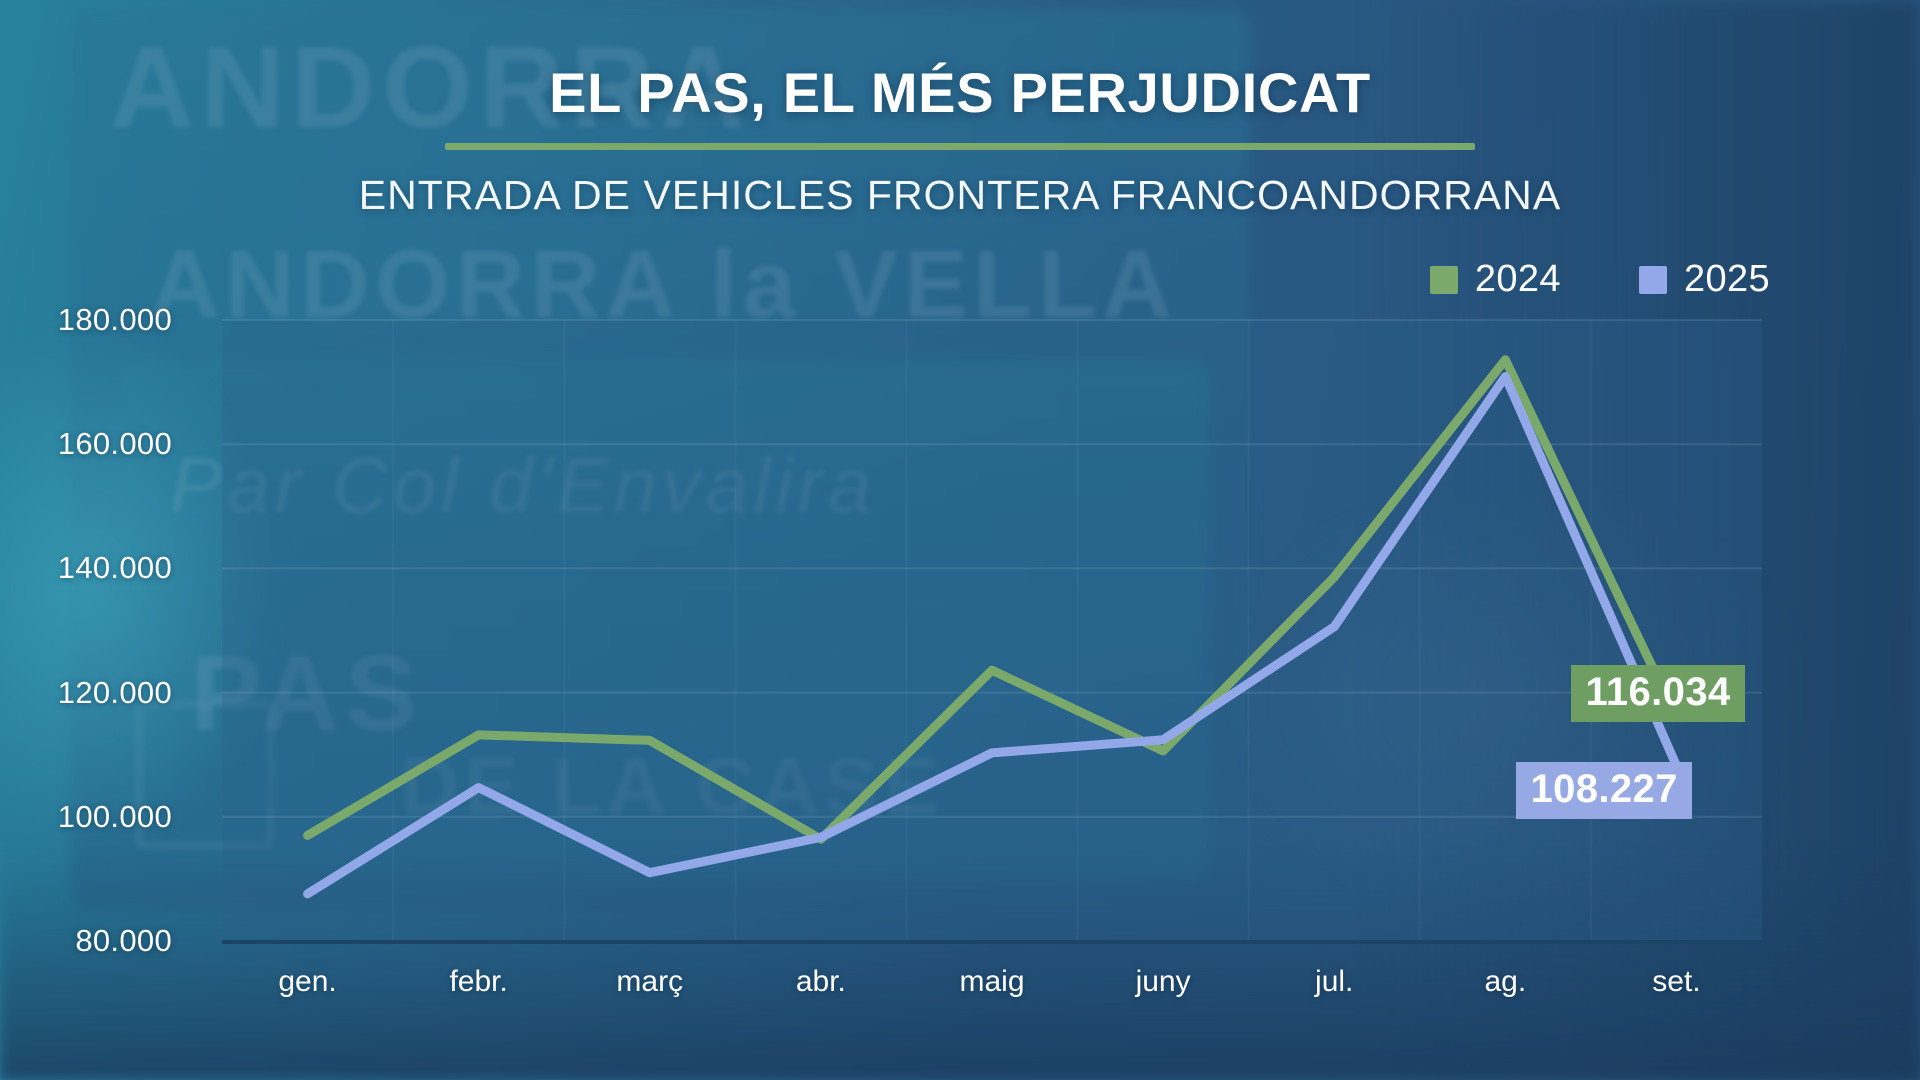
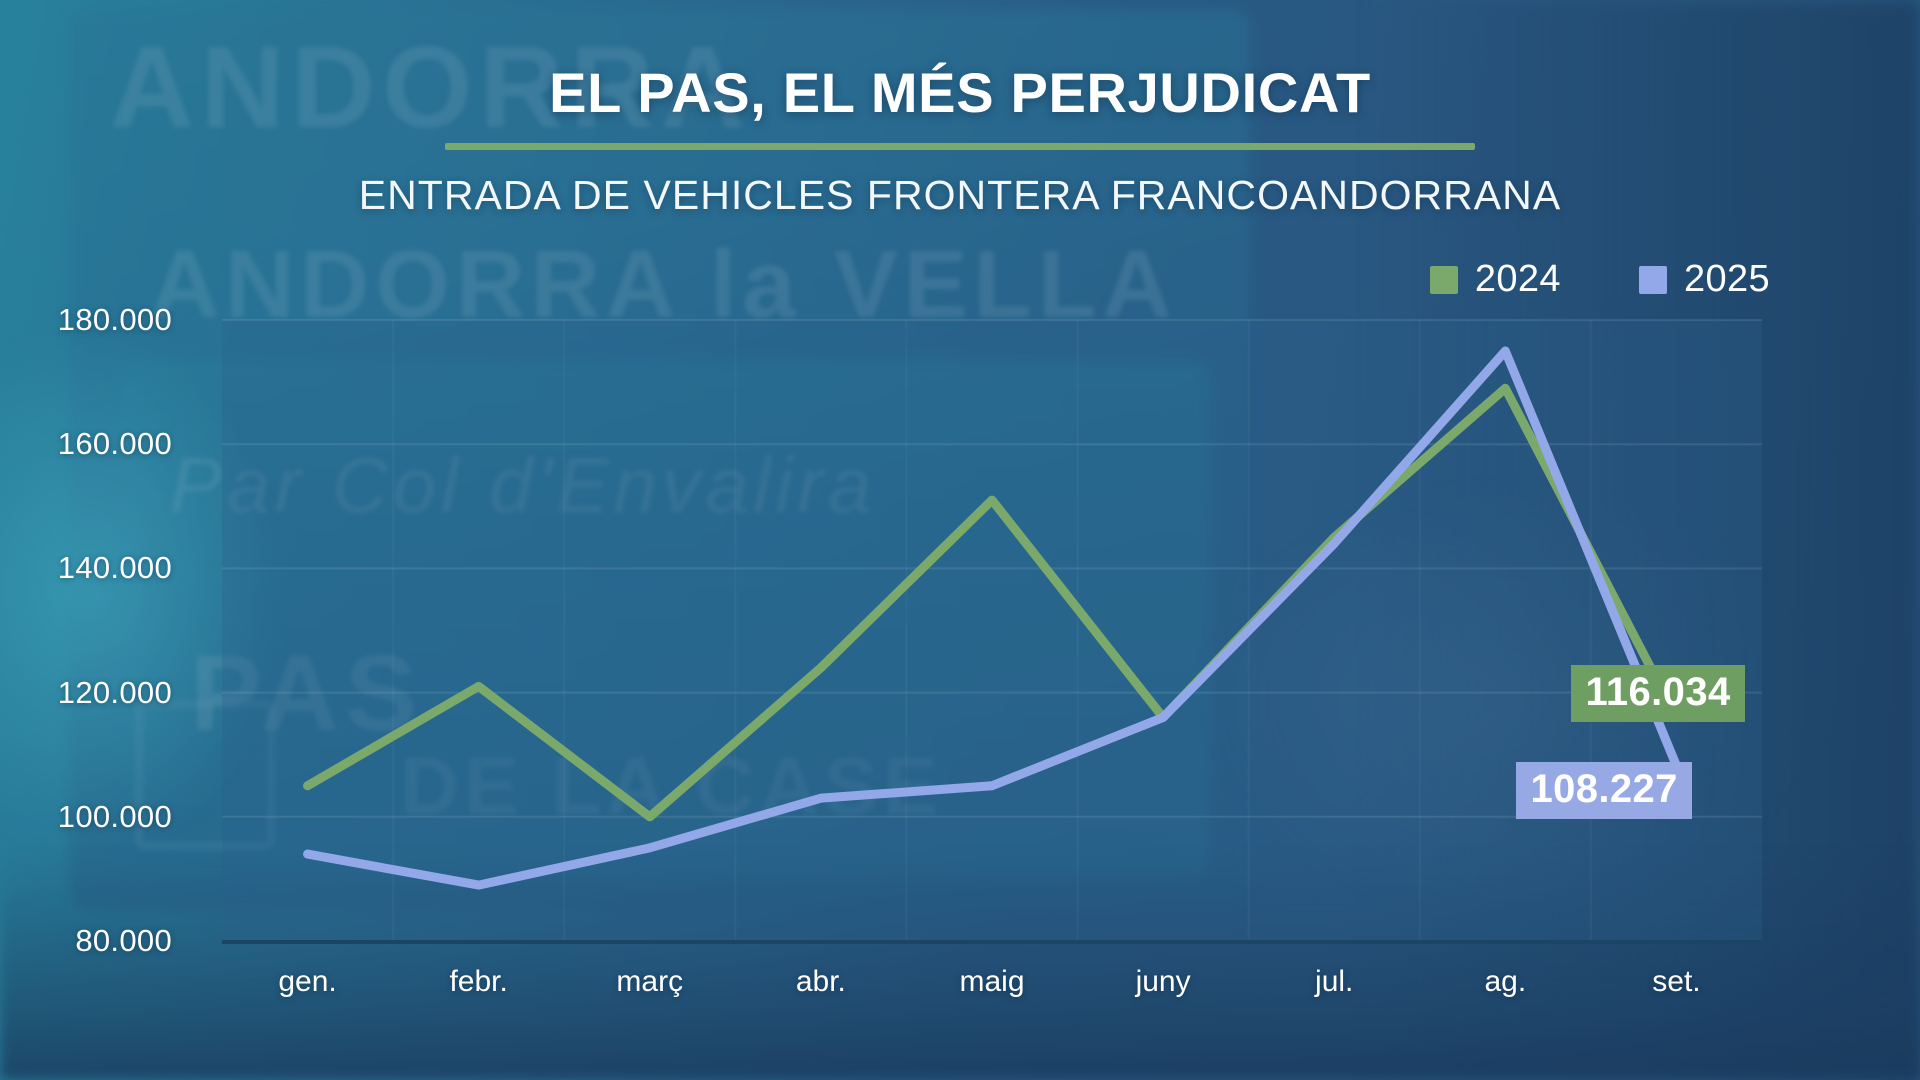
2024/gen.: 97000 -> 105000
2025/gen.: 88000 -> 94000
2024/febr.: 113000 -> 121000
2025/febr.: 105000 -> 89000
2024/març: 112000 -> 100000
2025/març: 91000 -> 95000
2024/abr.: 96000 -> 124000
2025/abr.: 97000 -> 103000
2024/maig: 124000 -> 151000
2025/maig: 110000 -> 105000
2024/juny: 111000 -> 116000
2025/juny: 112000 -> 116000
2024/jul.: 139000 -> 145000
2025/jul.: 131000 -> 144000
2024/ag.: 174000 -> 169000
2025/ag.: 171000 -> 175000
